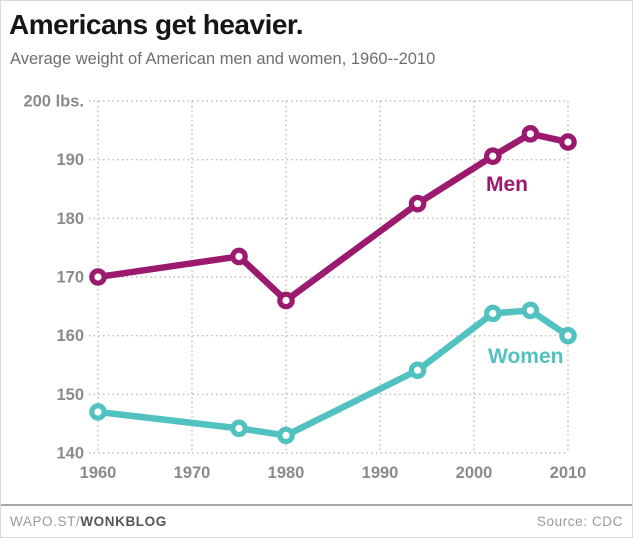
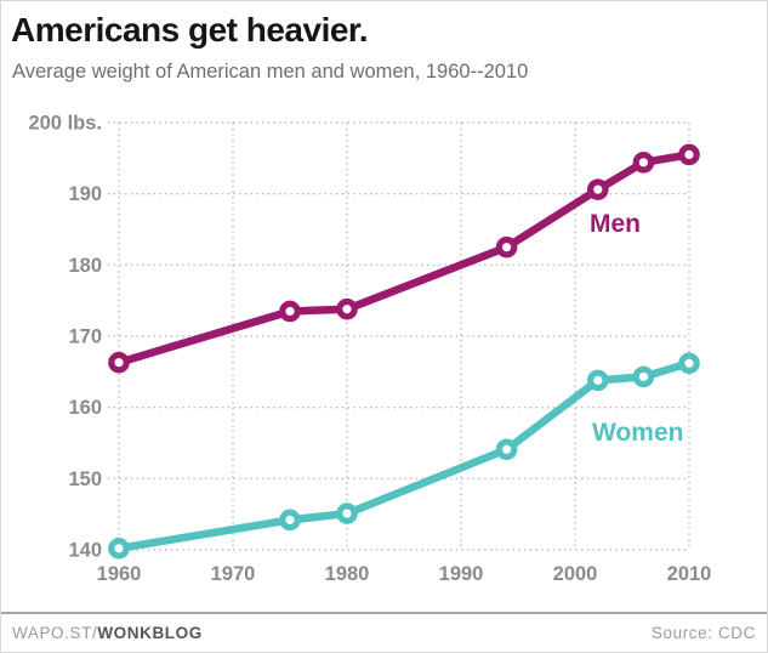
Men/1960: 170 -> 166
Women/1960: 147 -> 140
Men/1980: 166 -> 174
Women/1980: 143 -> 145
Men/2010: 193 -> 196
Women/2010: 160 -> 166
